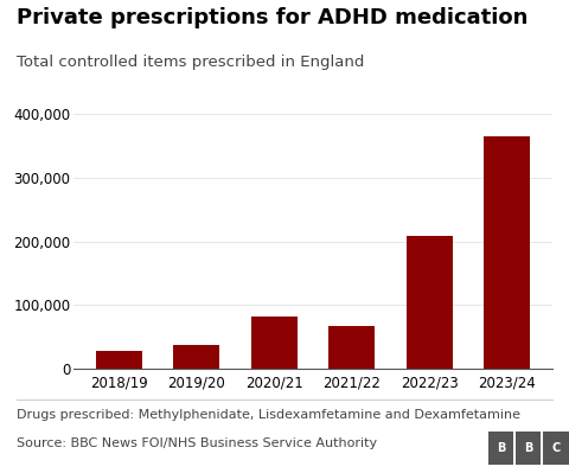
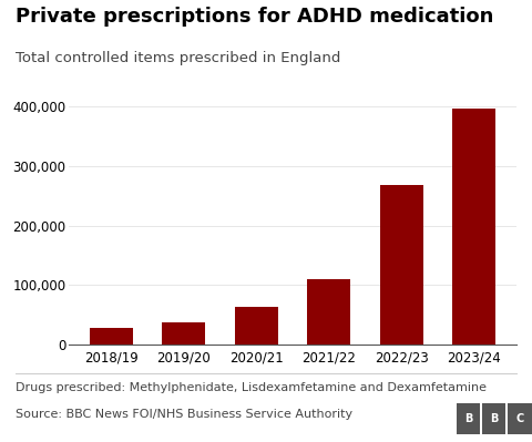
2020/21: 82,000 -> 63,000
2021/22: 68,000 -> 110,000
2022/23: 208,000 -> 268,000
2023/24: 364,000 -> 397,000
